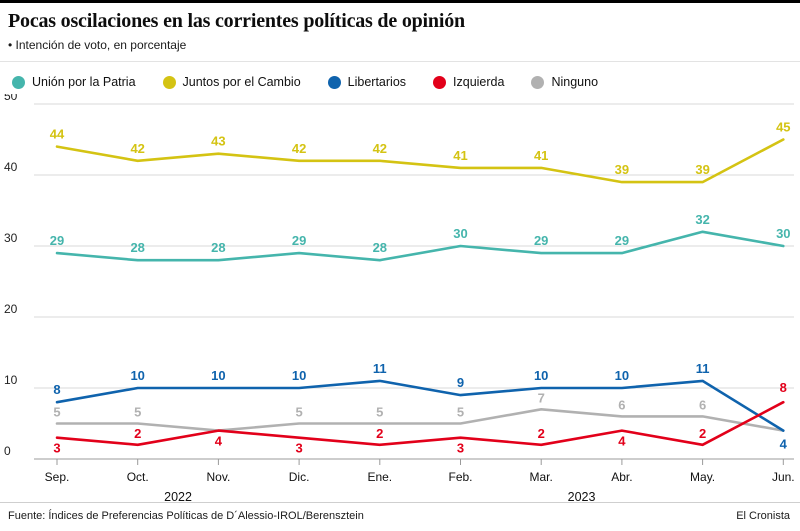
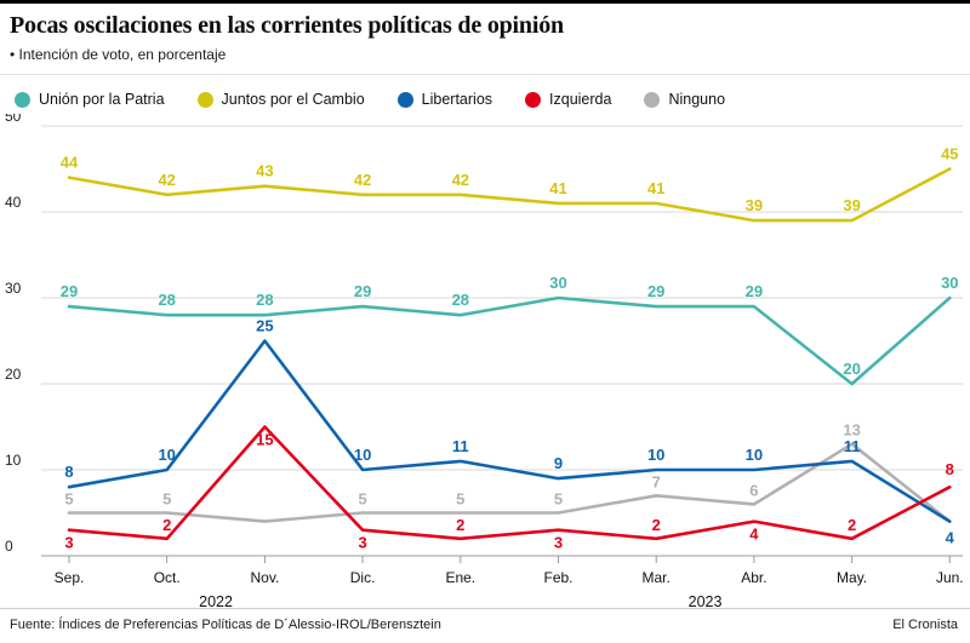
Libertarios/Nov.: 10 -> 25
Izquierda/Nov.: 4 -> 15
Unión por la Patria/May.: 32 -> 20
Ninguno/May.: 6 -> 13
